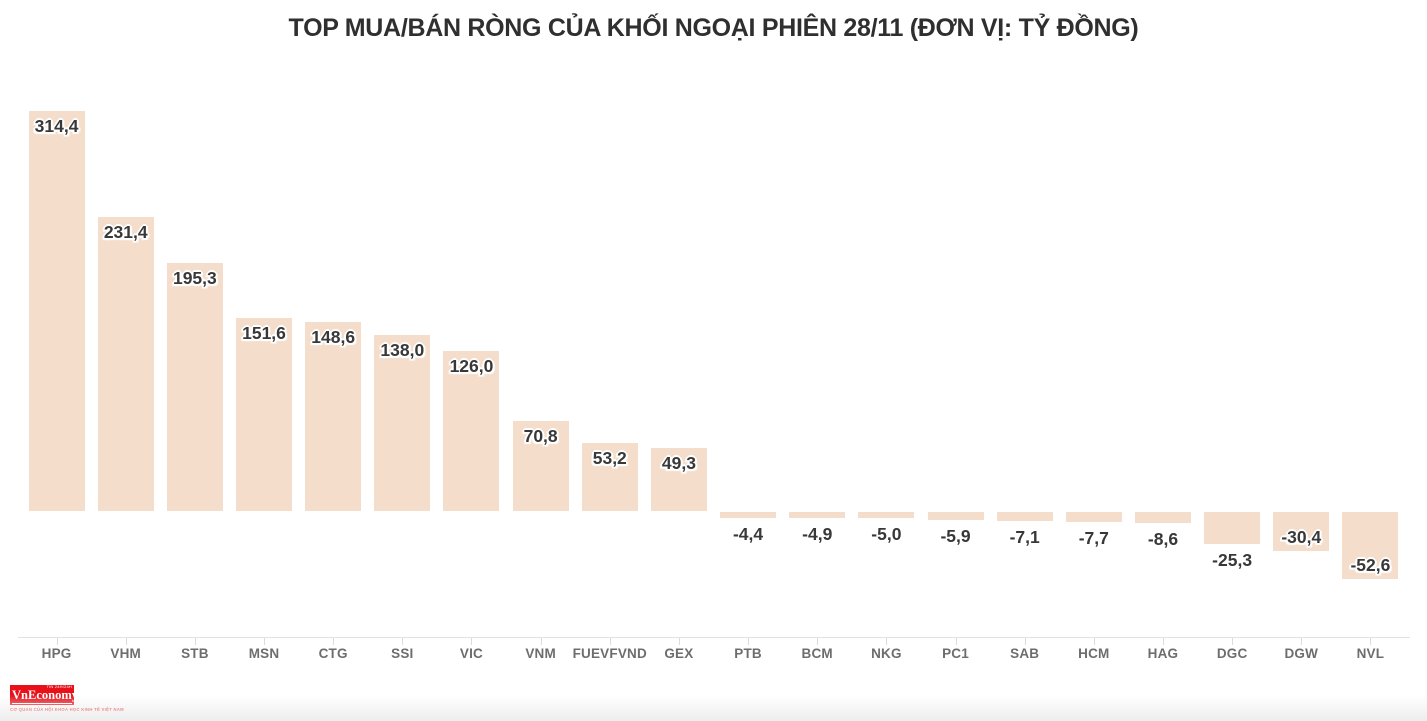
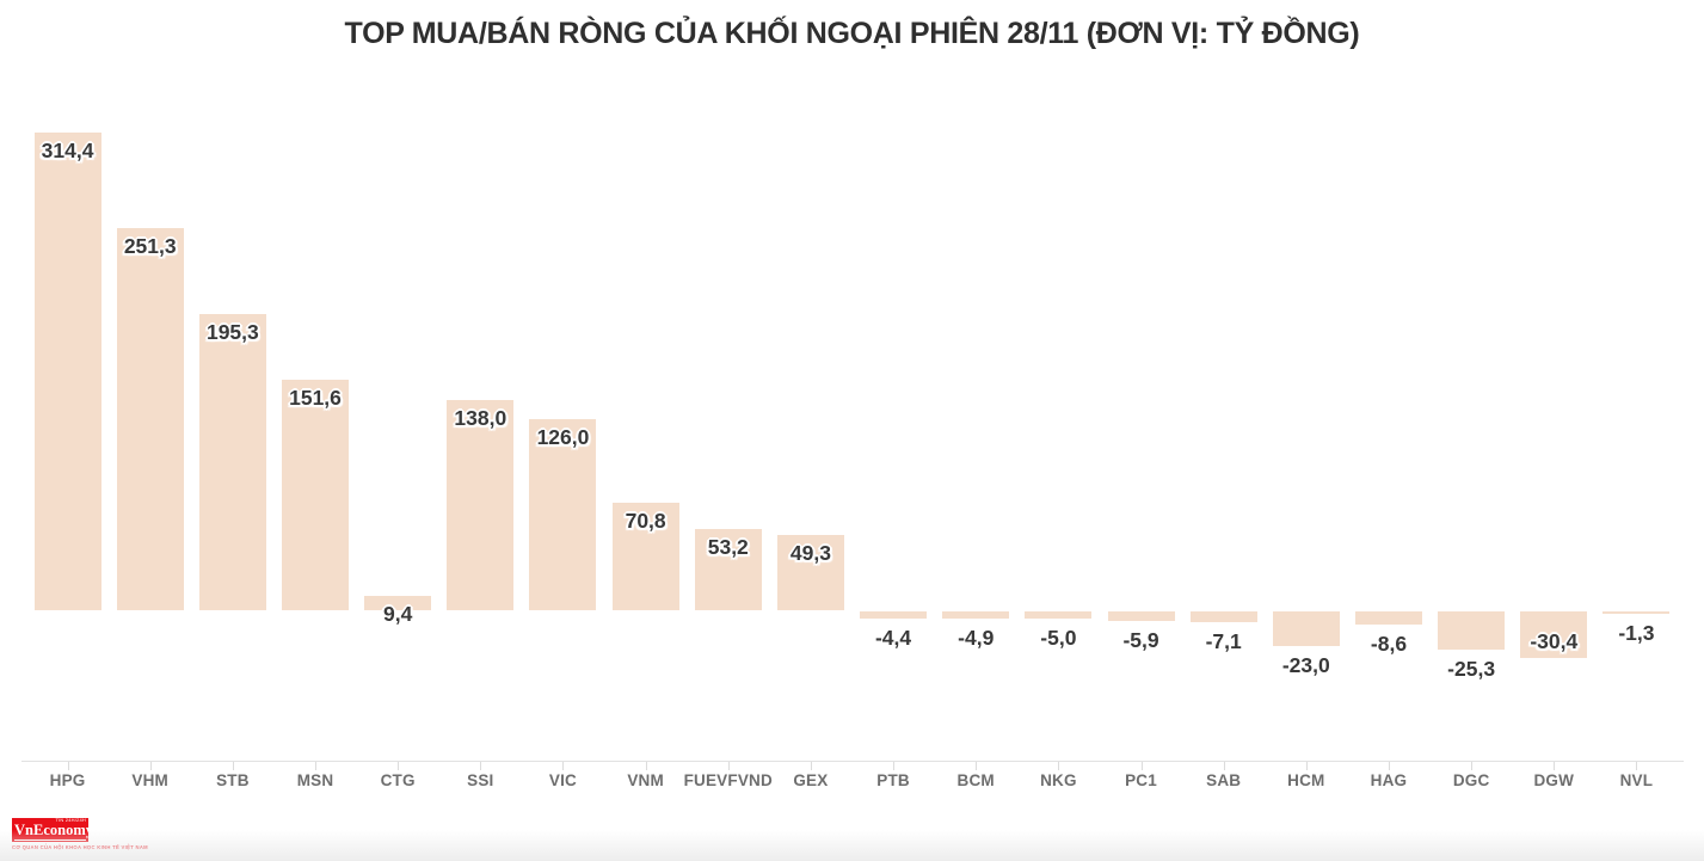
VHM: 231,4 -> 251,3
CTG: 148,6 -> 9,4
HCM: -7,7 -> -23,0
NVL: -52,6 -> -1,3
